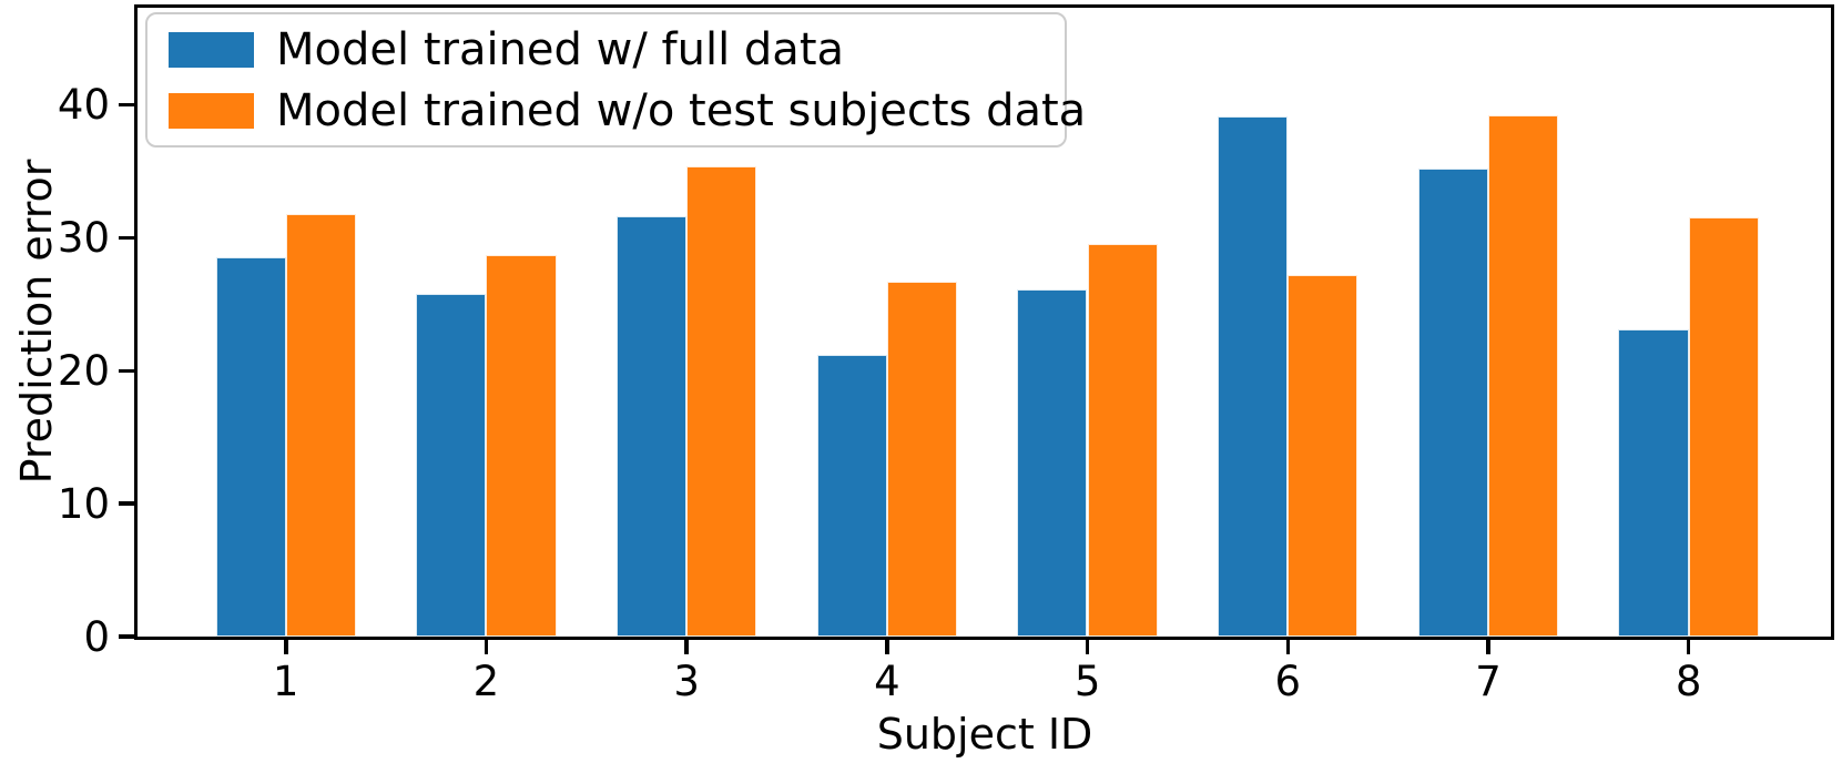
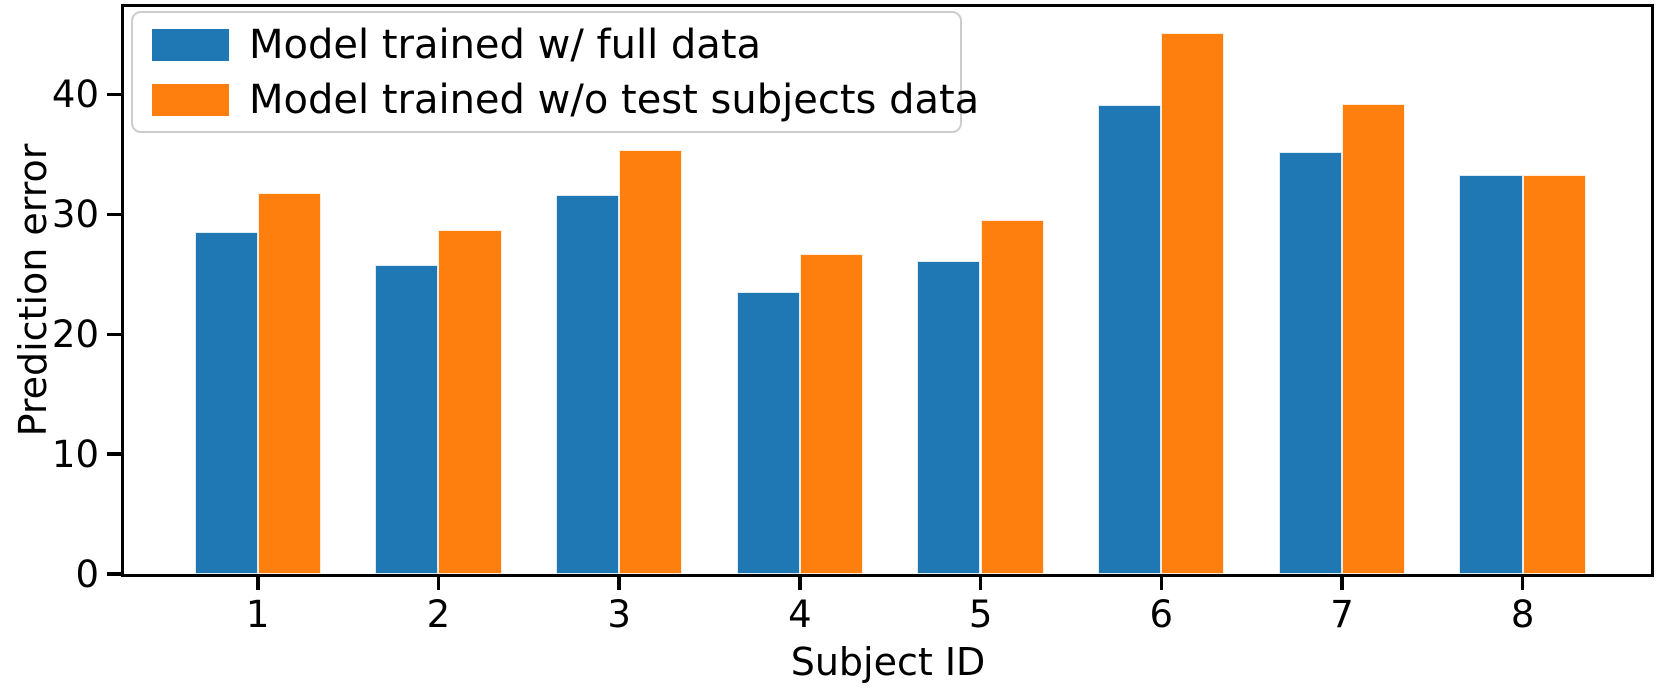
Model trained w/ full data/4: 21.2 -> 23.5
Model trained w/o test subjects data/6: 27.2 -> 45.1
Model trained w/ full data/8: 23.1 -> 33.3
Model trained w/o test subjects data/8: 31.5 -> 33.3
